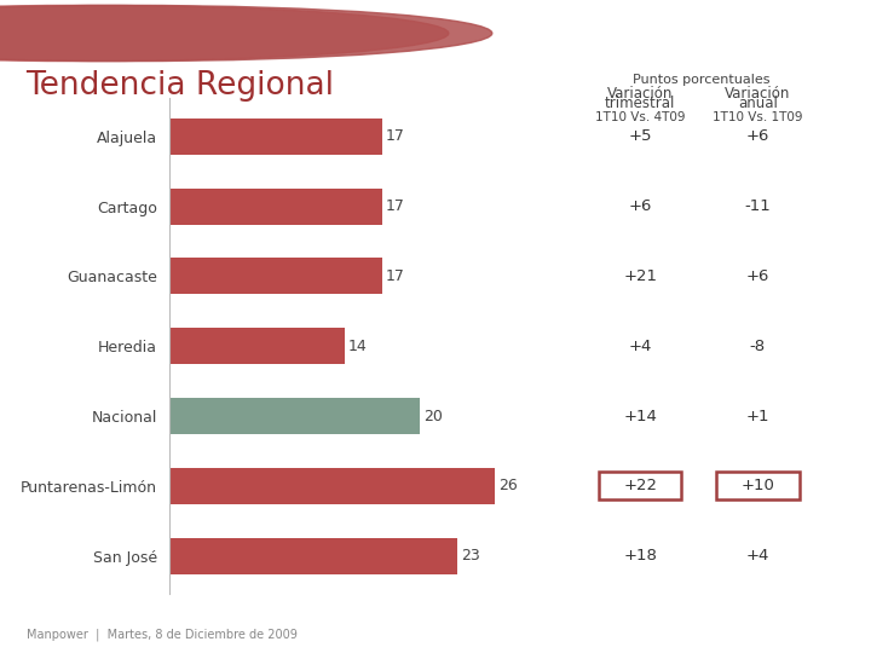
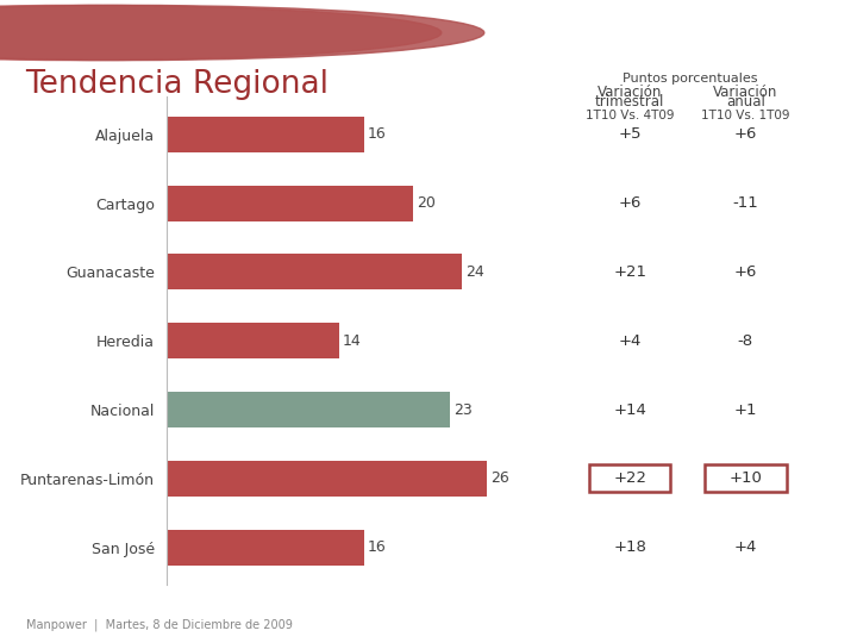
Alajuela: 17 -> 16
Cartago: 17 -> 20
Guanacaste: 17 -> 24
Nacional: 20 -> 23
San José: 23 -> 16
